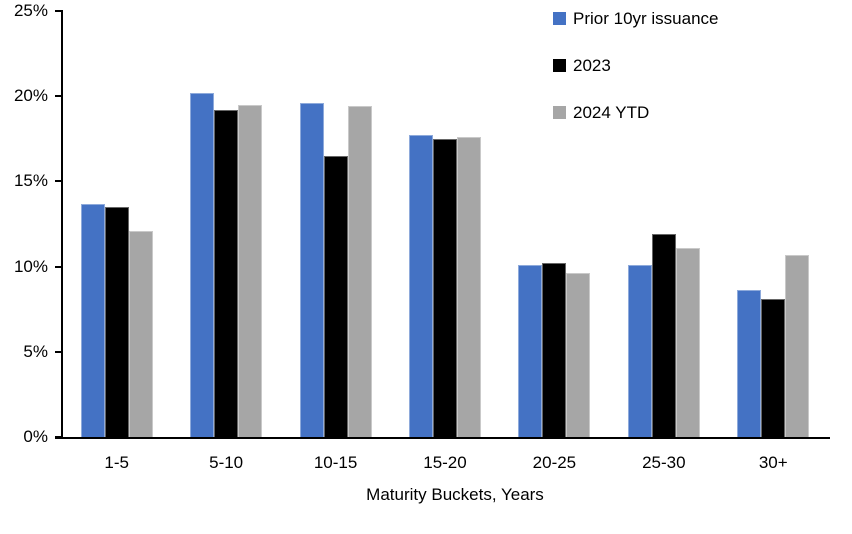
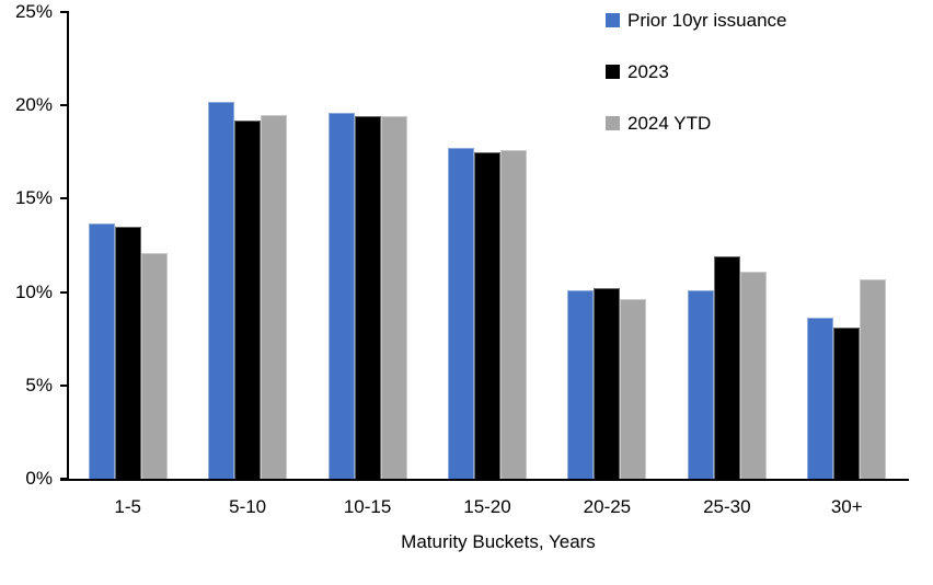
2023/10-15: 16.5% -> 19.4%
